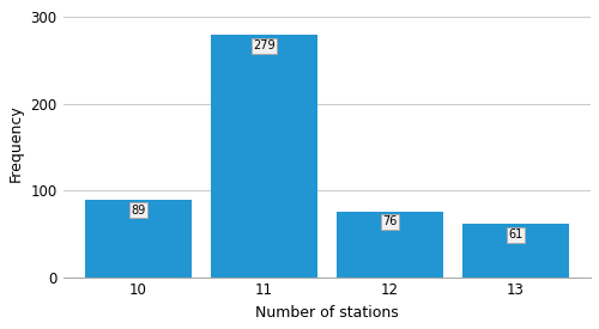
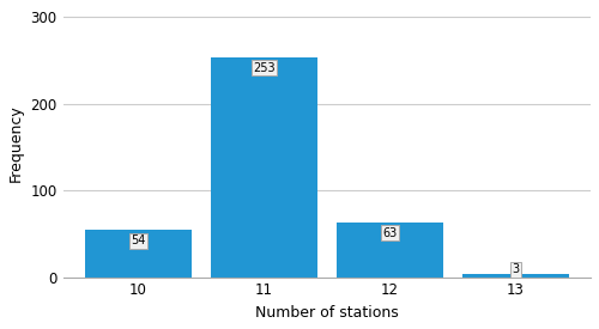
10: 89 -> 54
11: 279 -> 253
12: 76 -> 63
13: 61 -> 3
